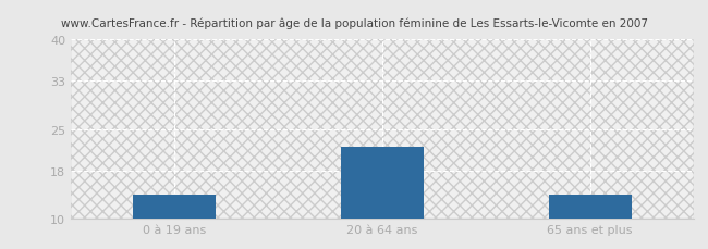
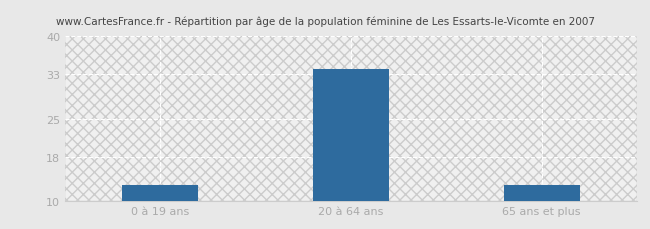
0 à 19 ans: 14 -> 13
20 à 64 ans: 22 -> 34
65 ans et plus: 14 -> 13
